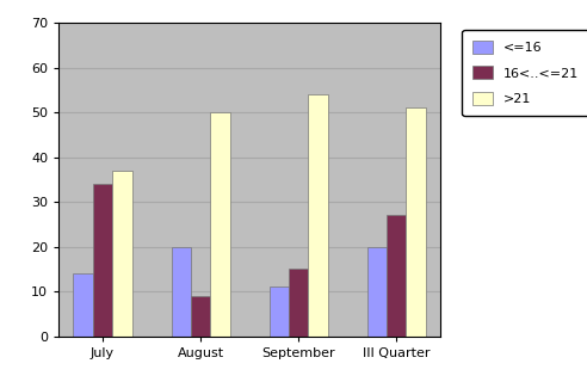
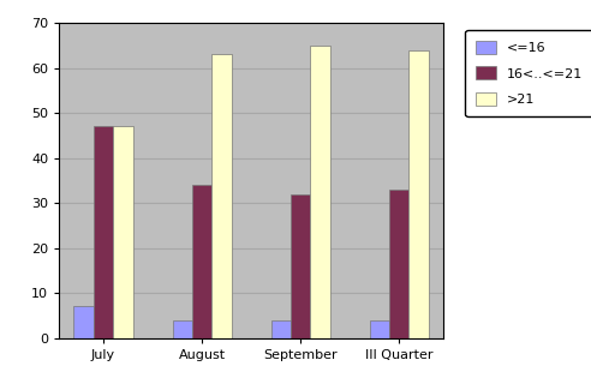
<=16/July: 14 -> 7
16<..<=21/July: 34 -> 47
>21/July: 37 -> 47
<=16/August: 20 -> 4
16<..<=21/August: 9 -> 34
>21/August: 50 -> 63
<=16/September: 11 -> 4
16<..<=21/September: 15 -> 32
>21/September: 54 -> 65
<=16/III Quarter: 20 -> 4
16<..<=21/III Quarter: 27 -> 33
>21/III Quarter: 51 -> 64
